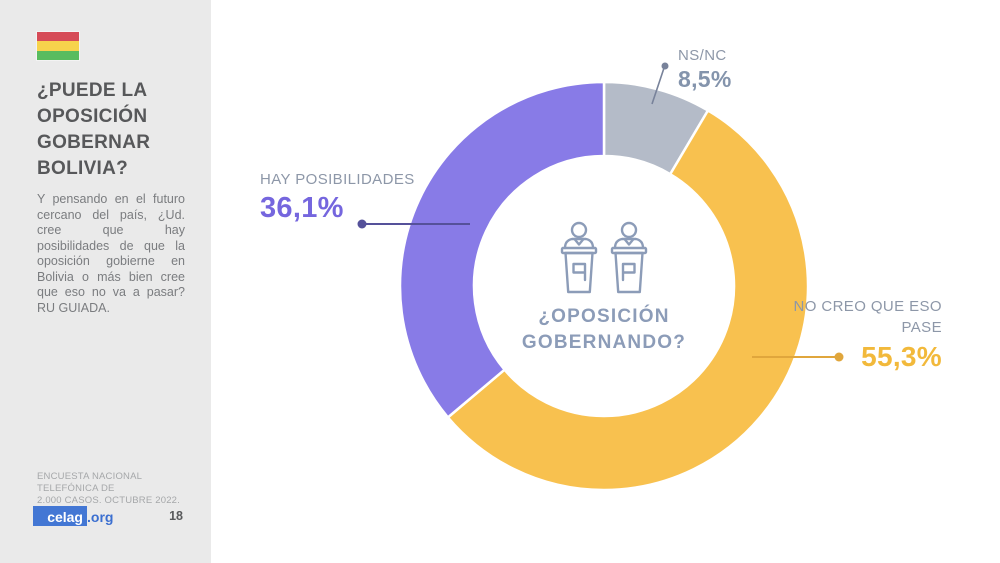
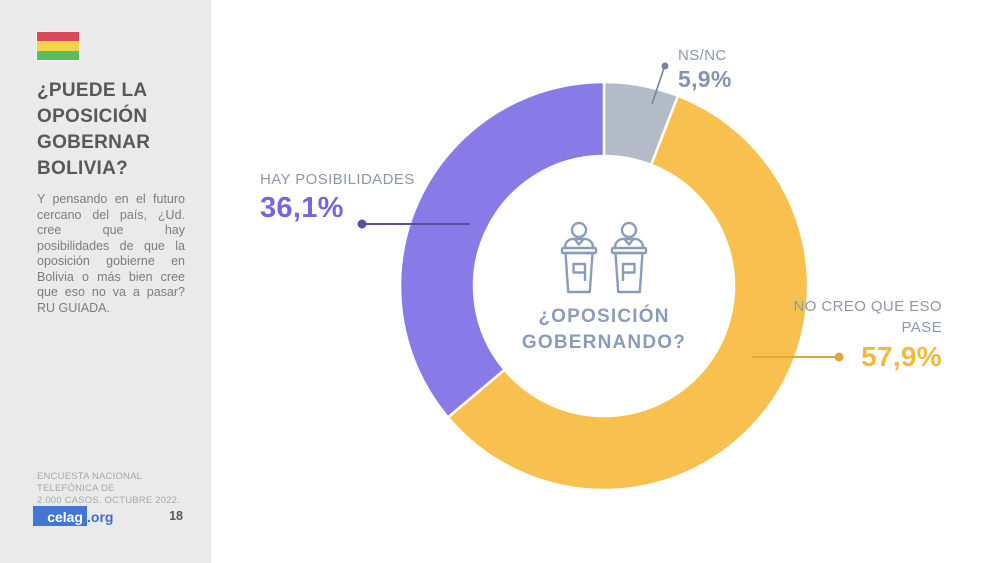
NS/NC: 8,5% -> 5,9%
NO CREO QUE ESO PASE: 55,3% -> 57,9%
